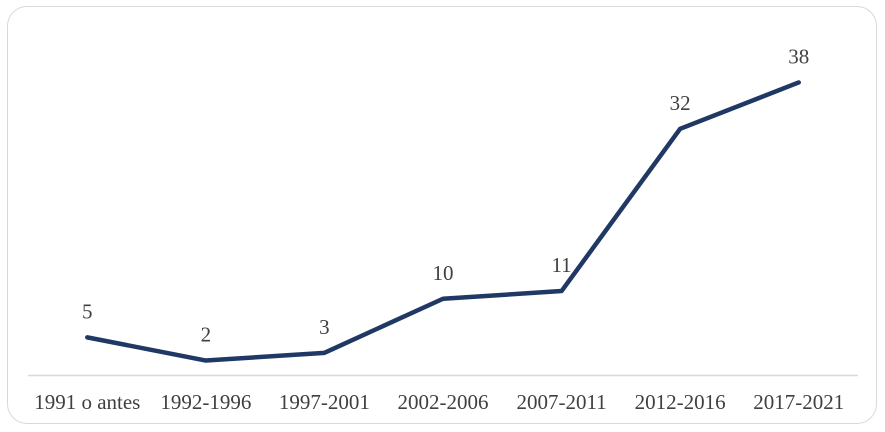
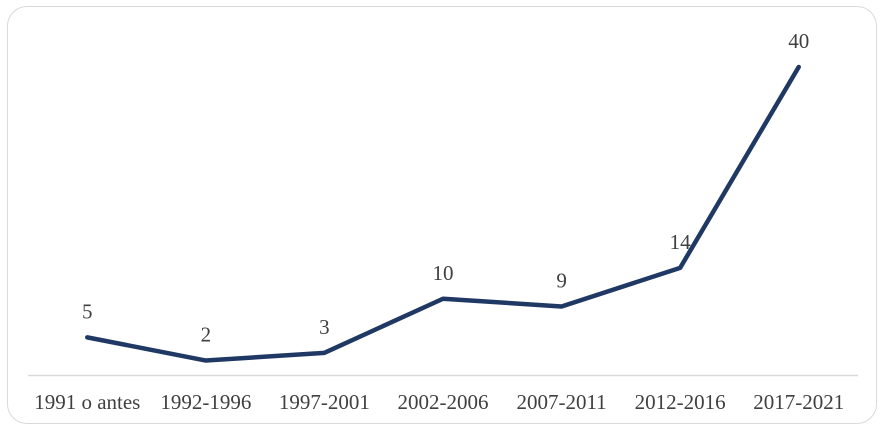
2007-2011: 11 -> 9
2012-2016: 32 -> 14
2017-2021: 38 -> 40
